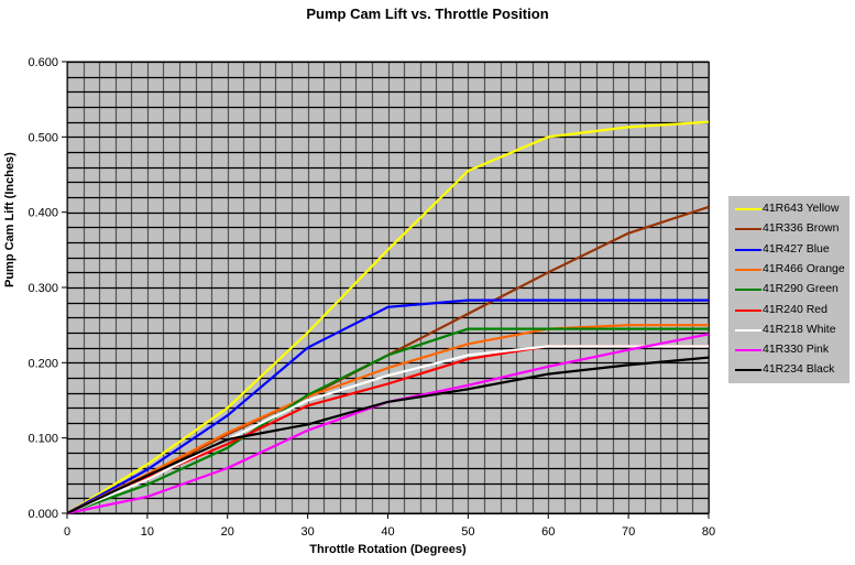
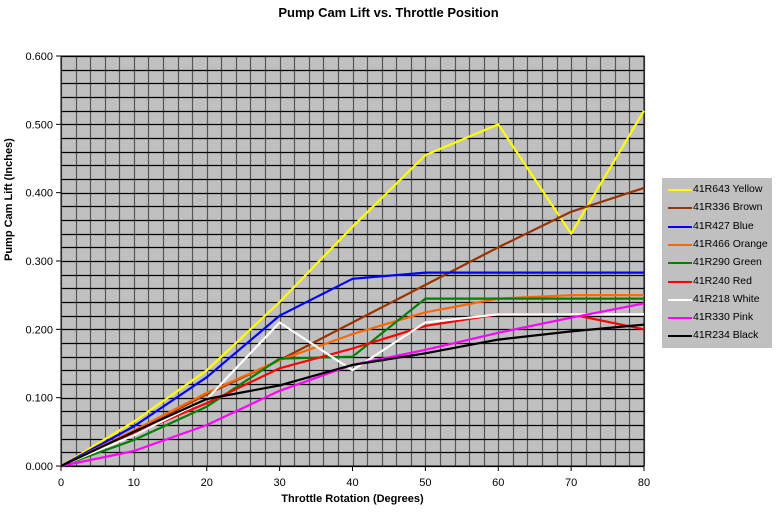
41R218 White/30: 0.15 -> 0.21
41R290 Green/40: 0.21 -> 0.16
41R218 White/40: 0.18 -> 0.14
41R643 Yellow/70: 0.51 -> 0.34
41R240 Red/80: 0.22 -> 0.20
